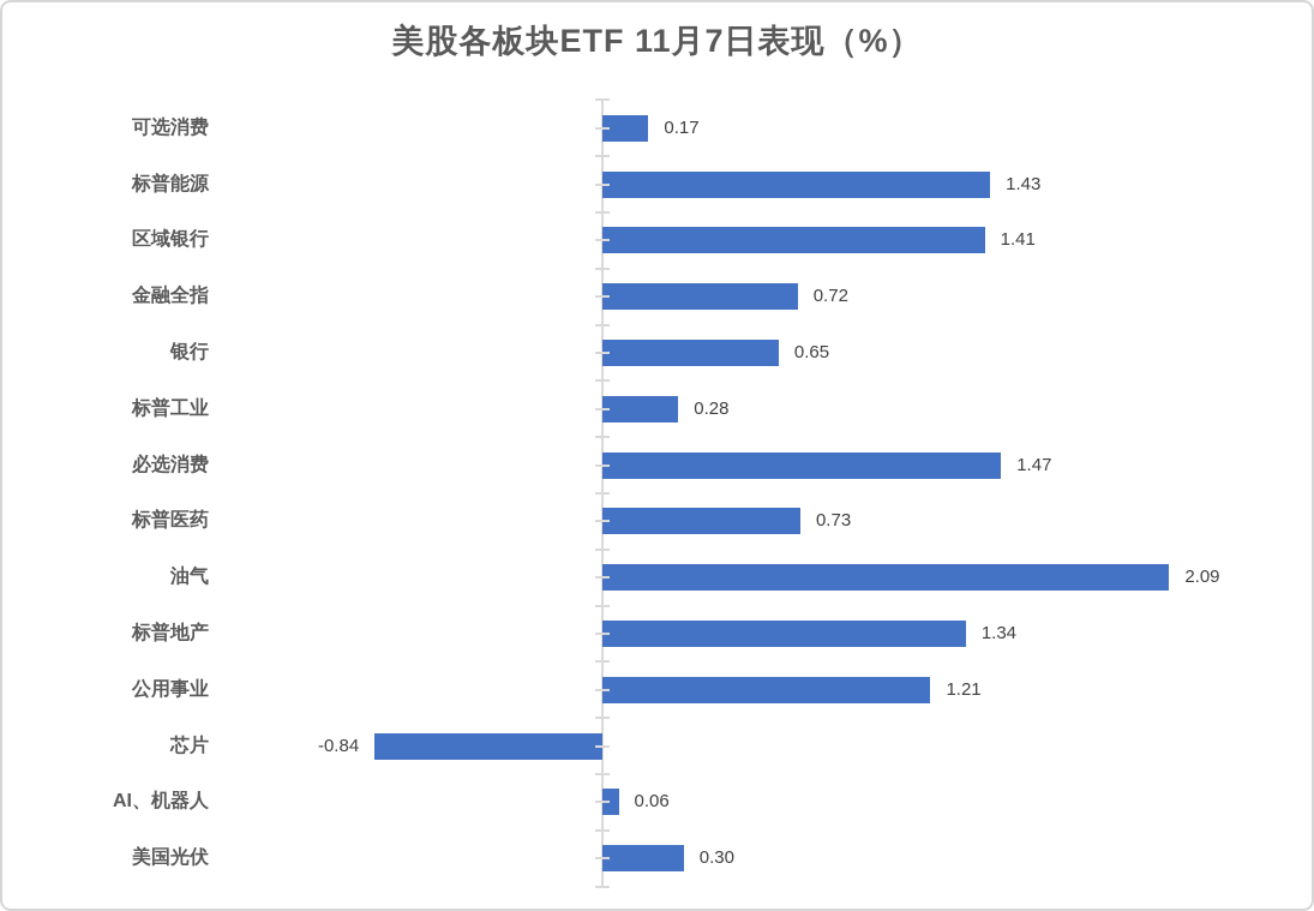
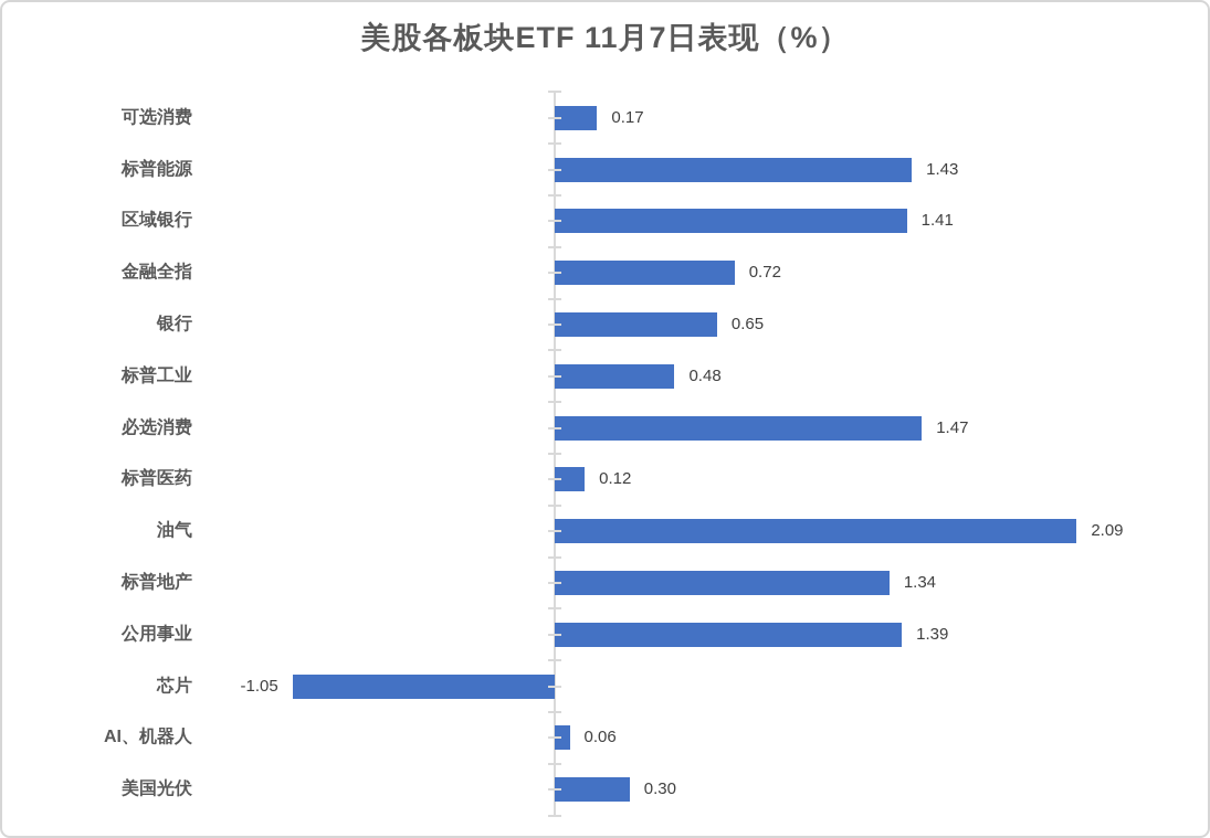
标普工业: 0.28 -> 0.48
标普医药: 0.73 -> 0.12
公用事业: 1.21 -> 1.39
芯片: -0.84 -> -1.05
